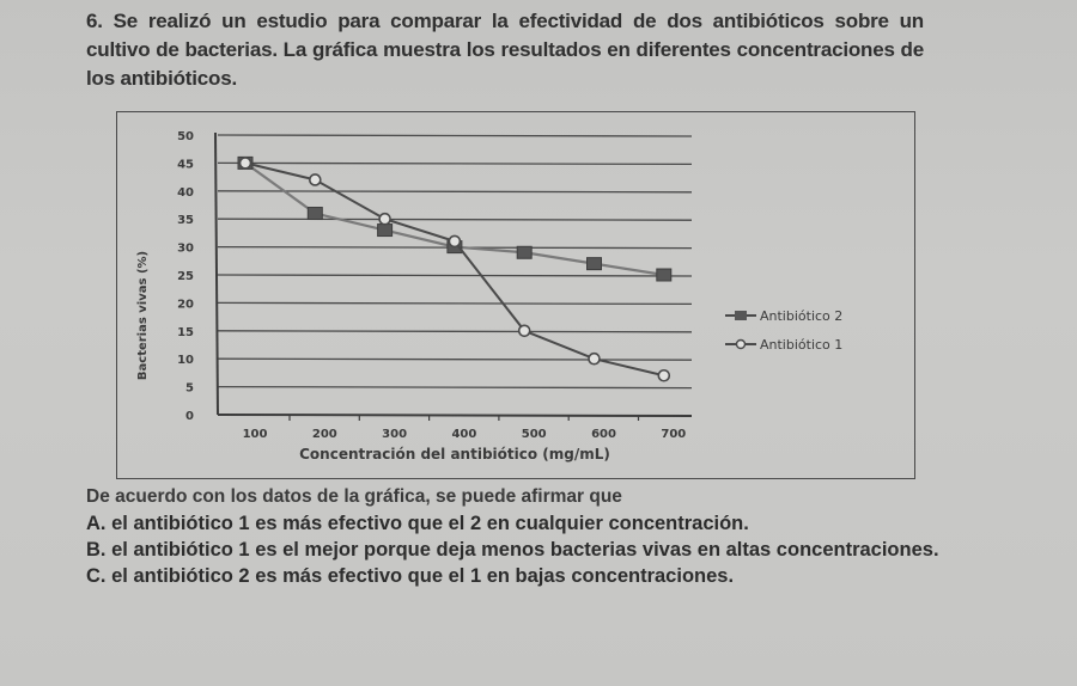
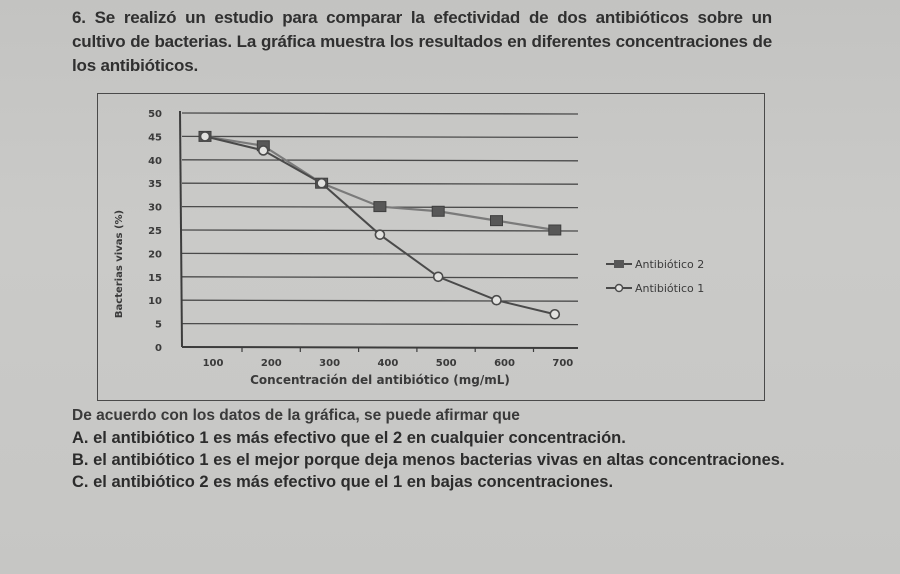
Antibiótico 2/200: 36 -> 43
Antibiótico 2/300: 33 -> 35
Antibiótico 1/400: 31 -> 24
